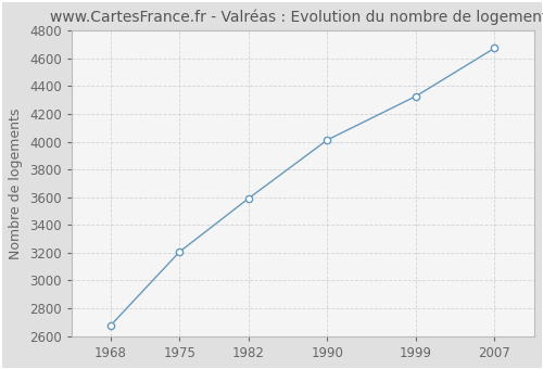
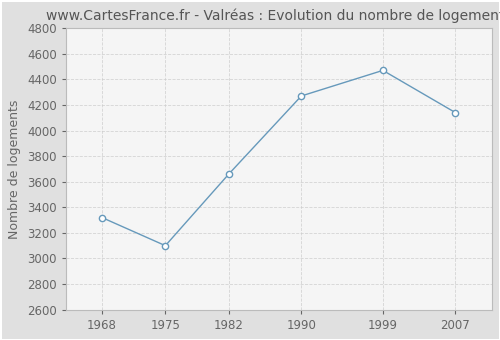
1968: 2680 -> 3320
1975: 3210 -> 3100
1982: 3590 -> 3660
1990: 4010 -> 4270
1999: 4330 -> 4470
2007: 4670 -> 4140
